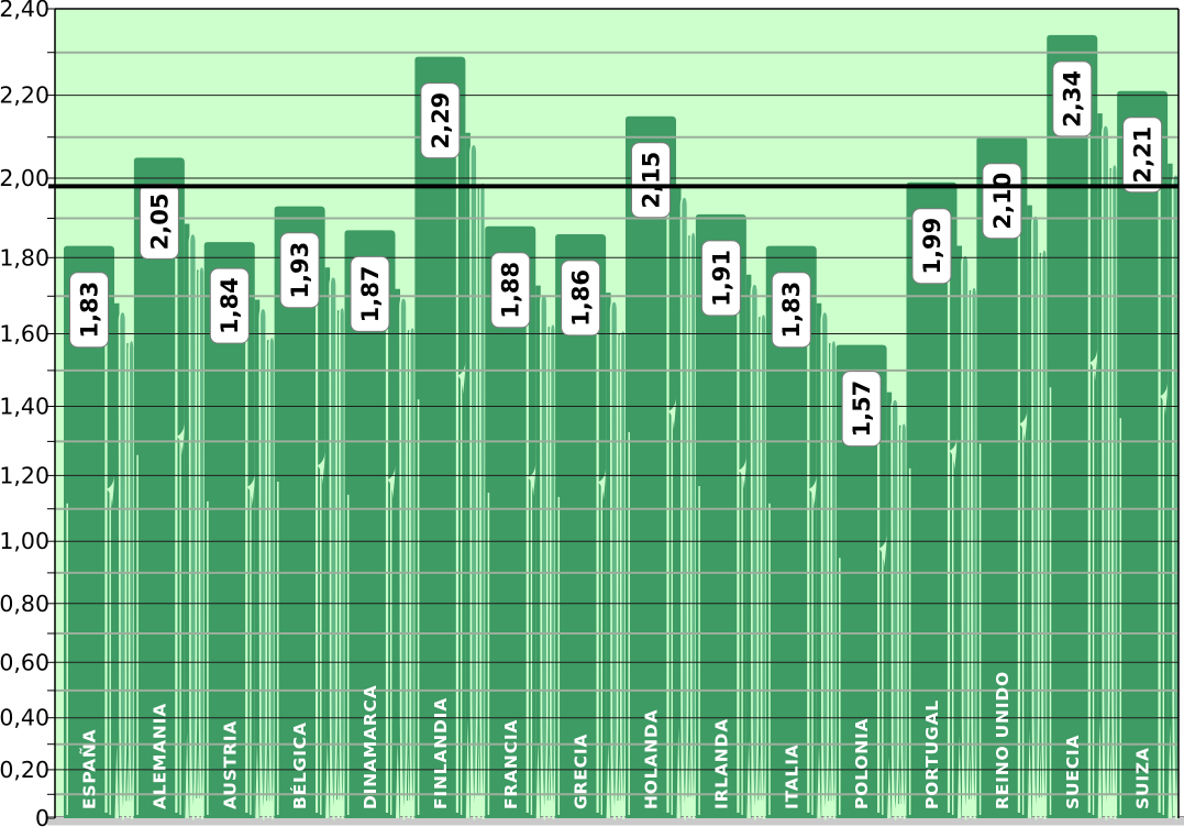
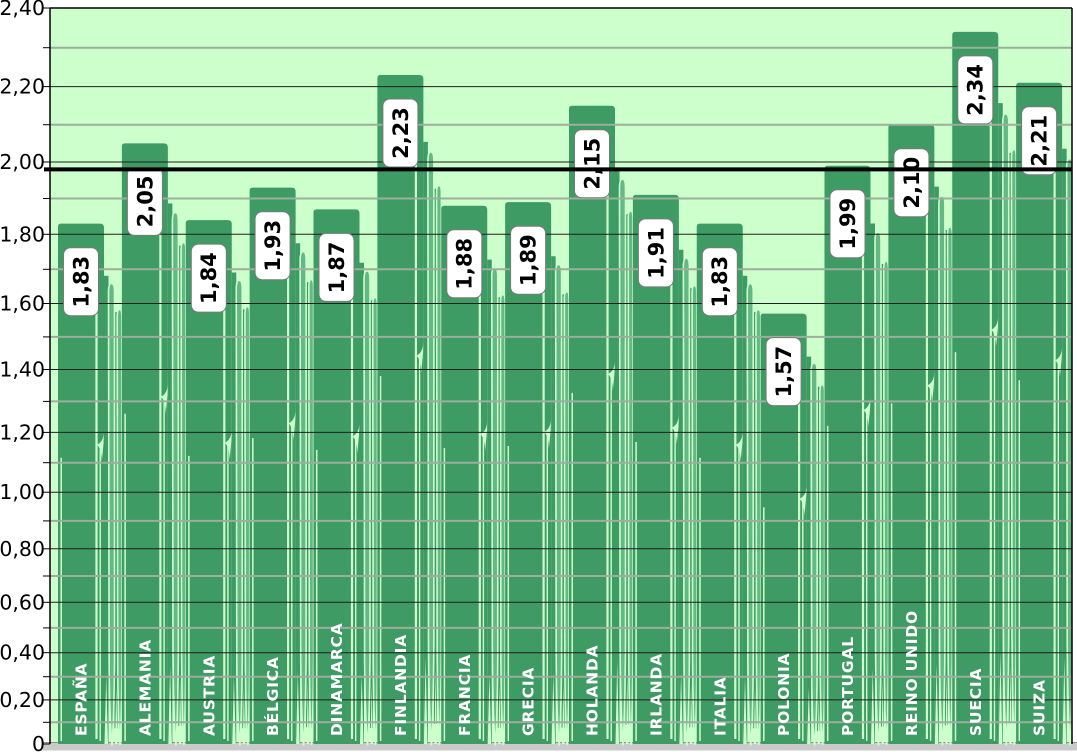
FINLANDIA: 2,29 -> 2,23
GRECIA: 1,86 -> 1,89
